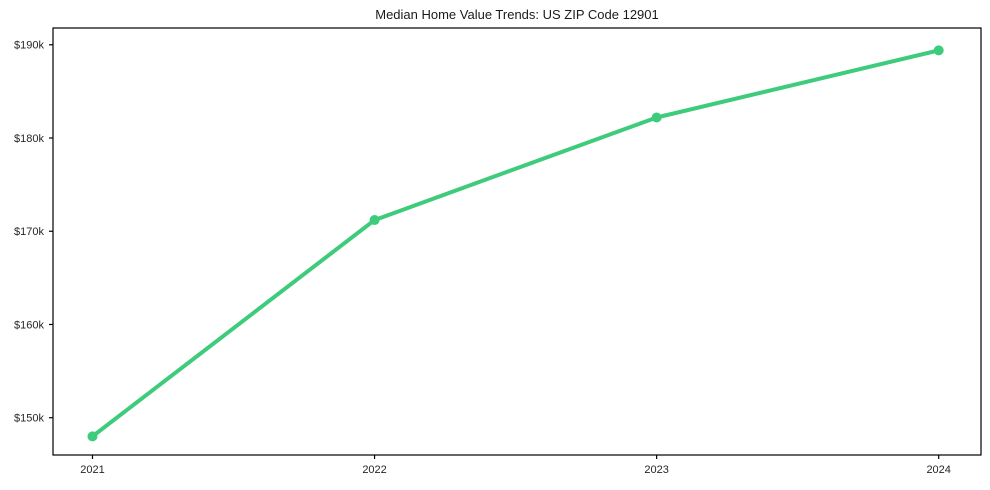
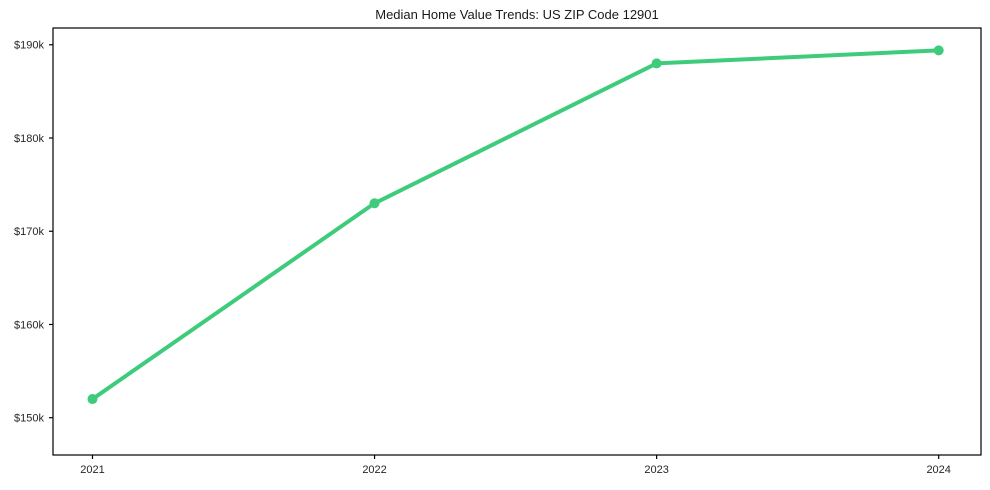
2021: $148k -> $152k
2022: $171k -> $173k
2023: $182k -> $188k
